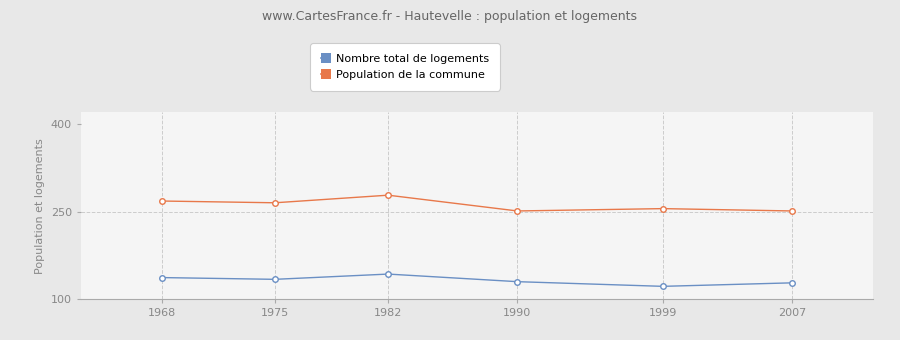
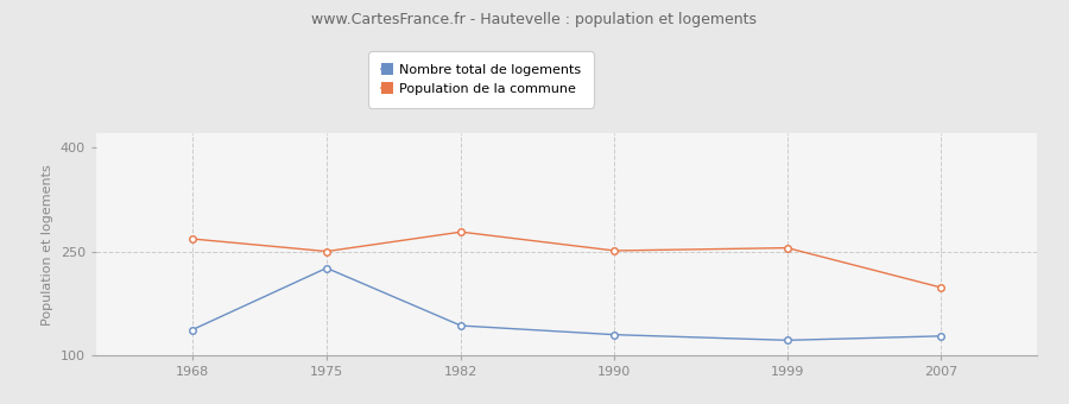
Nombre total de logements/1975: 134 -> 226
Population de la commune/1975: 265 -> 250
Population de la commune/2007: 251 -> 198
